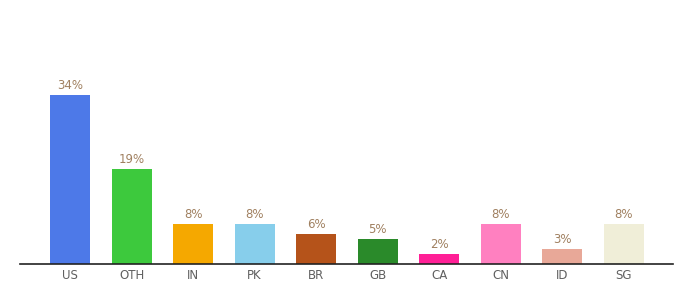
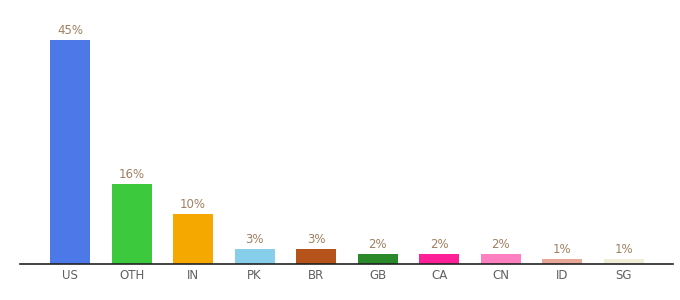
US: 34% -> 45%
OTH: 19% -> 16%
IN: 8% -> 10%
PK: 8% -> 3%
BR: 6% -> 3%
GB: 5% -> 2%
CN: 8% -> 2%
ID: 3% -> 1%
SG: 8% -> 1%
